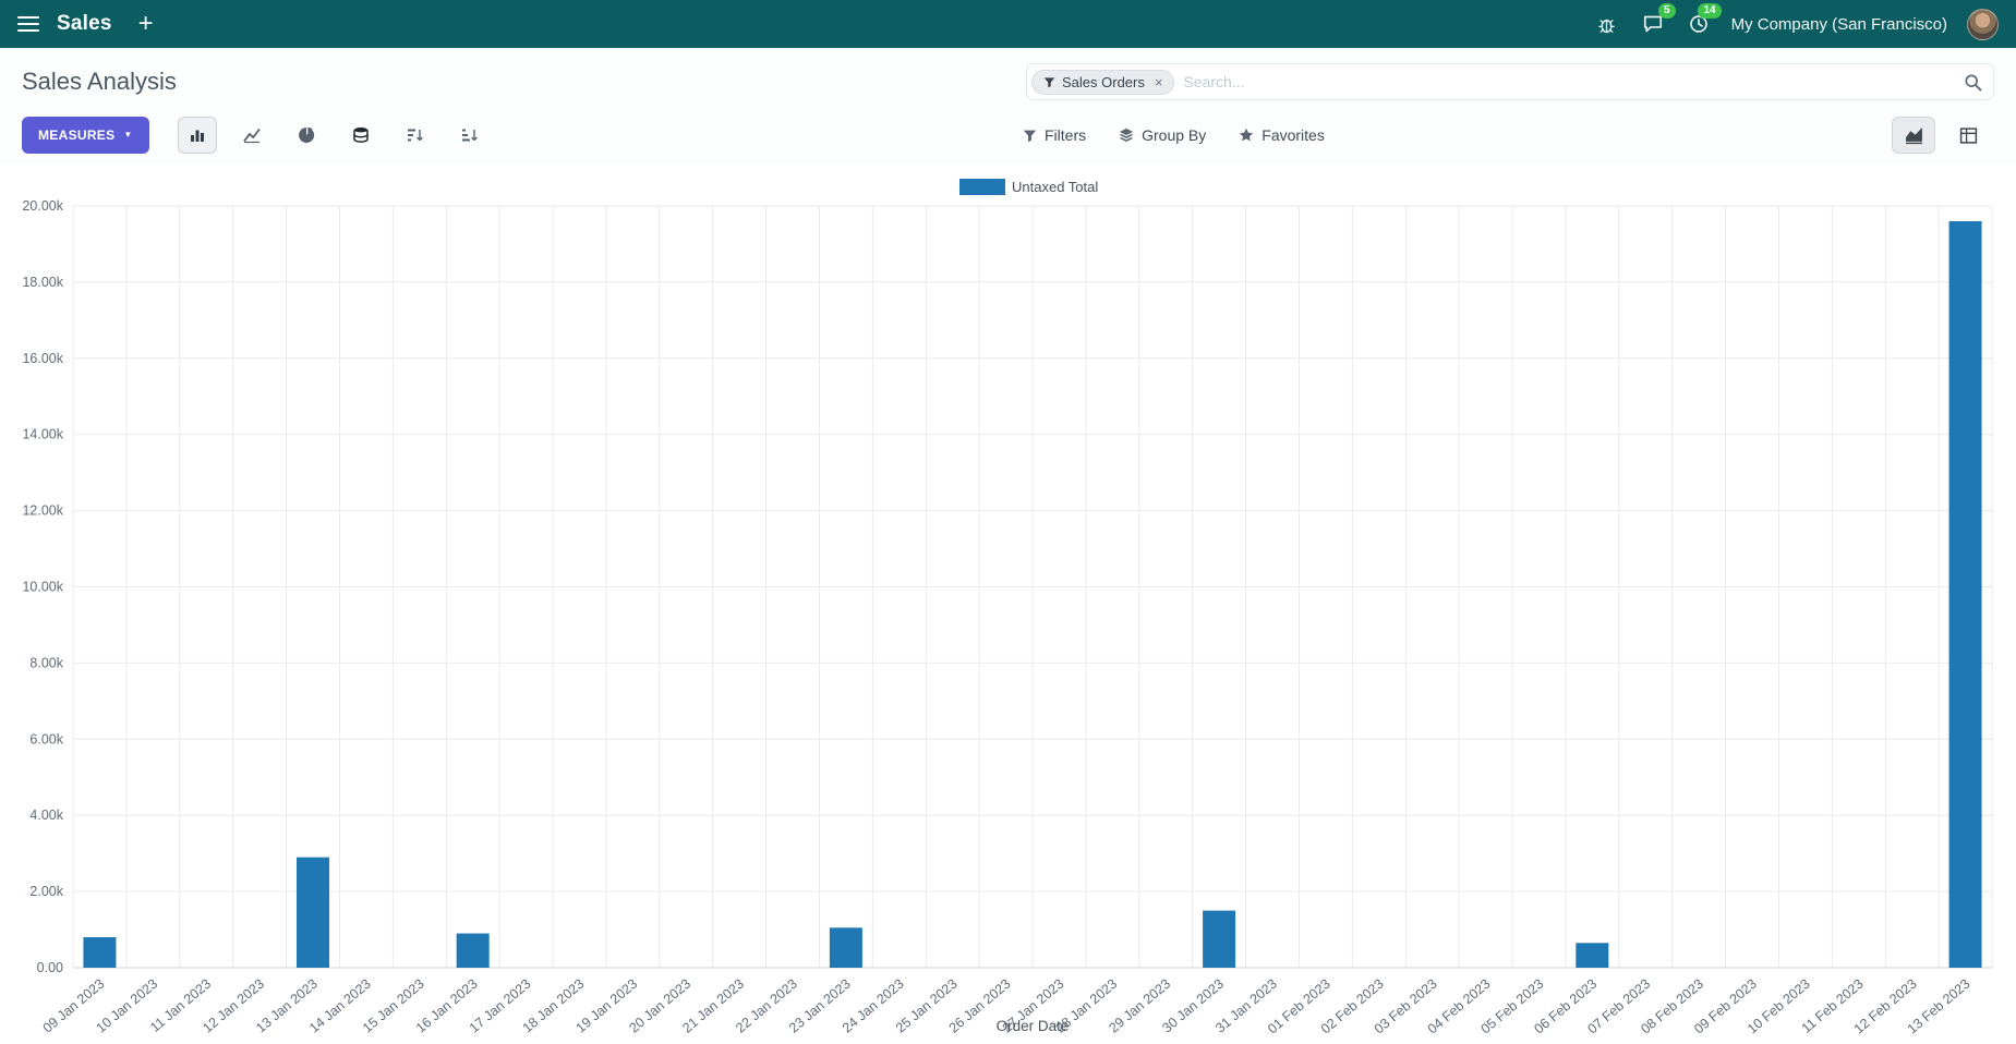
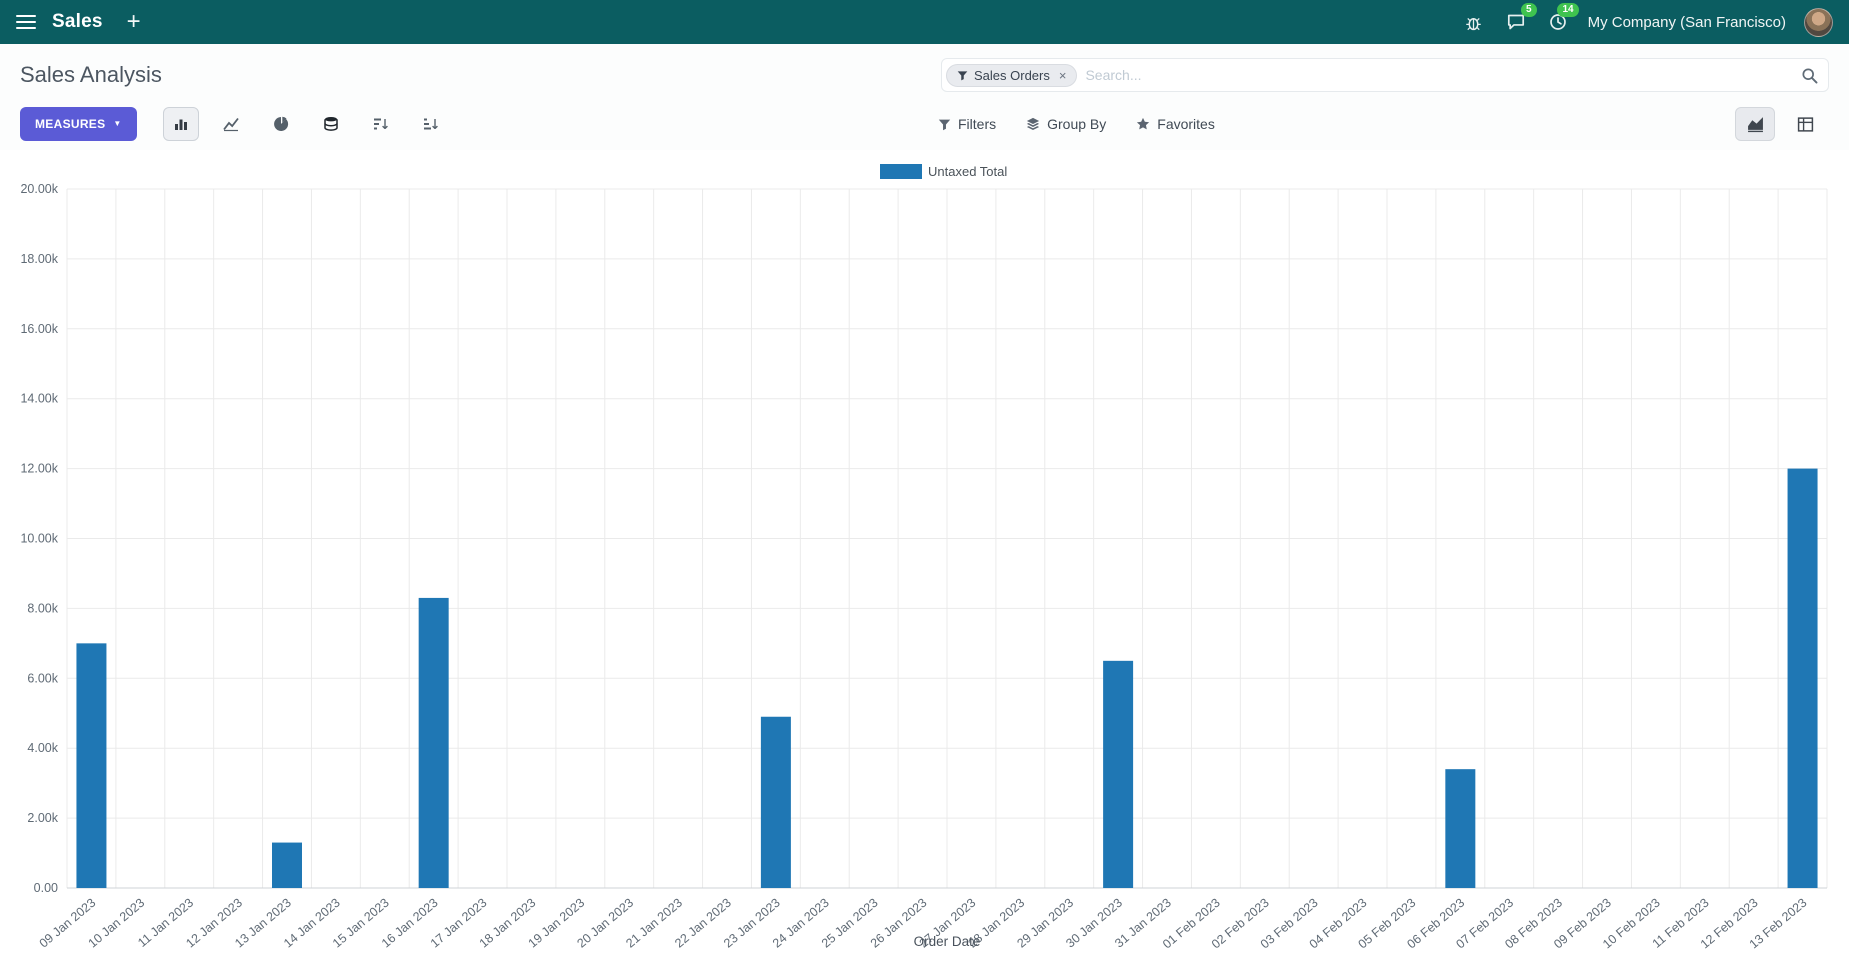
09 Jan 2023: 0.8k -> 7.0k
13 Jan 2023: 2.9k -> 1.3k
16 Jan 2023: 0.9k -> 8.3k
23 Jan 2023: 1.0k -> 4.9k
30 Jan 2023: 1.5k -> 6.5k
06 Feb 2023: 0.6k -> 3.4k
13 Feb 2023: 19.6k -> 12.0k
